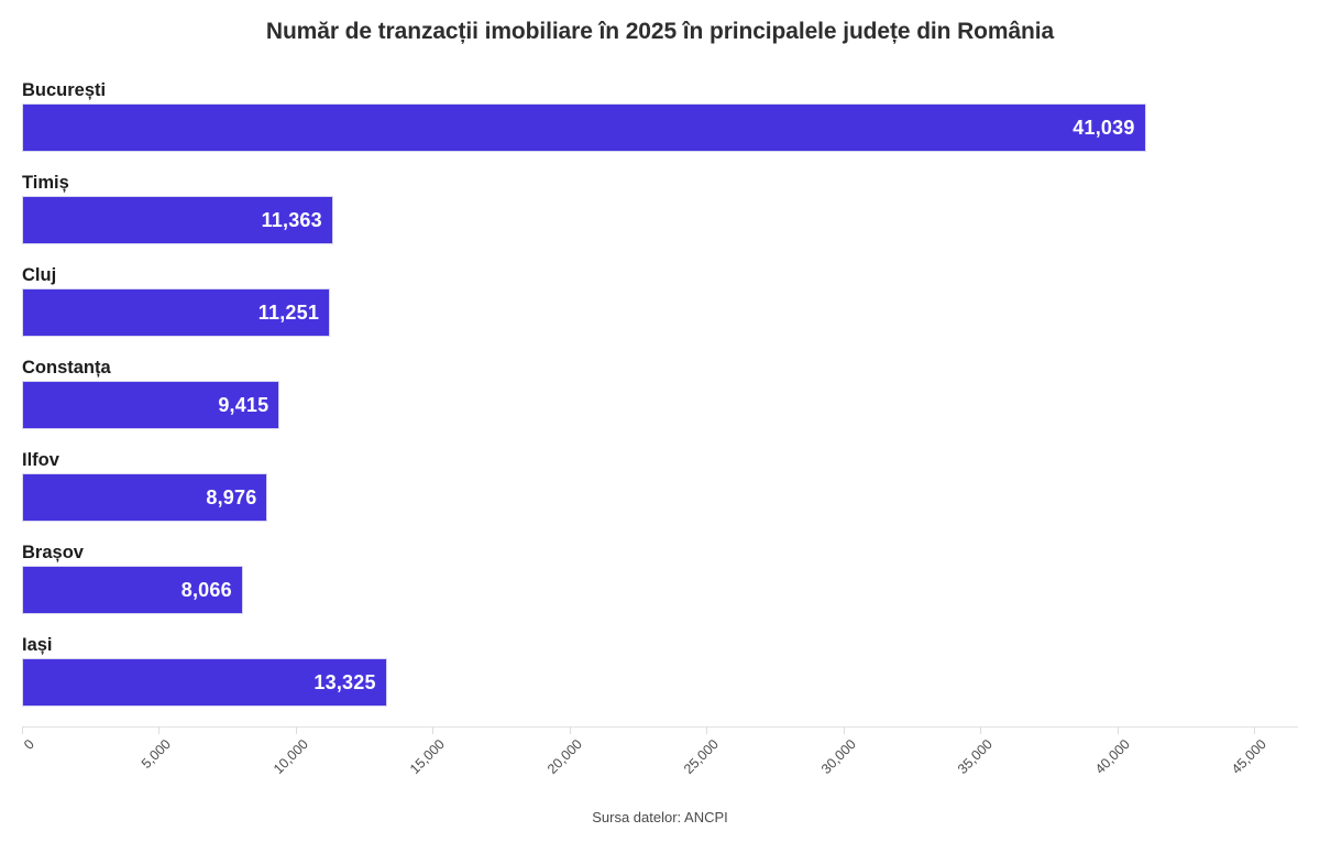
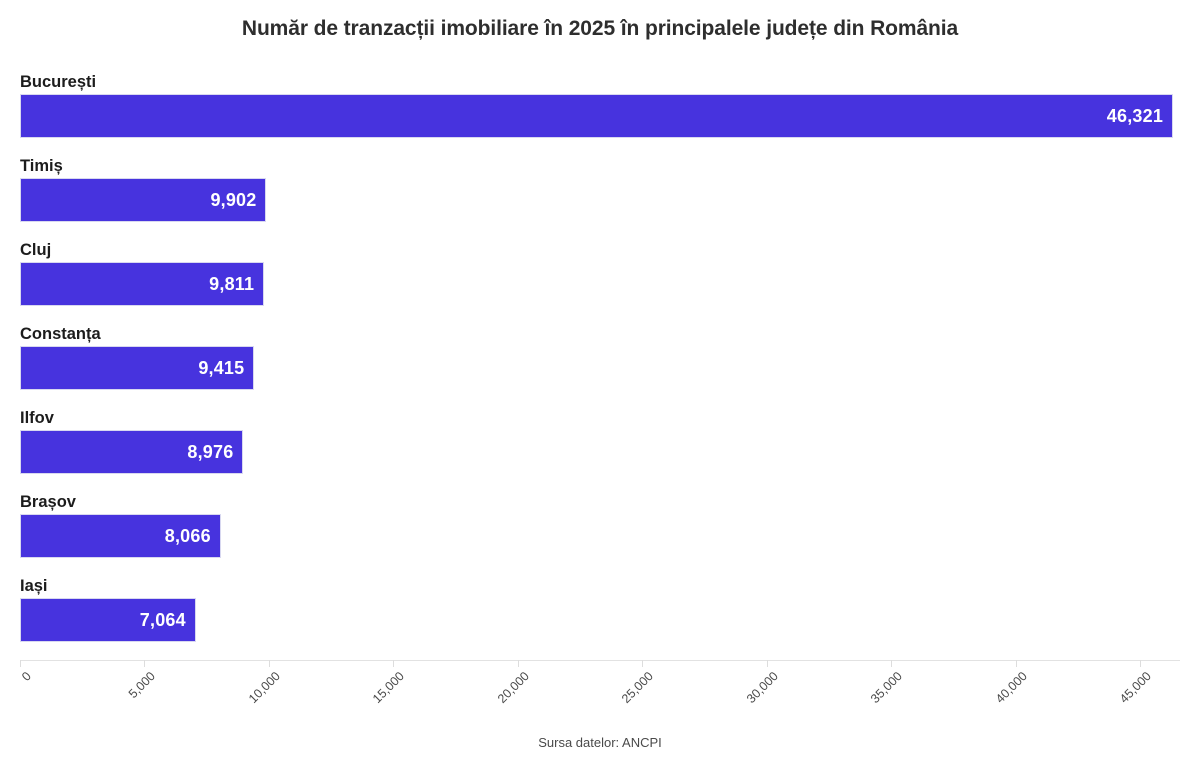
București: 41,039 -> 46,321
Timiș: 11,363 -> 9,902
Cluj: 11,251 -> 9,811
Iași: 13,325 -> 7,064
